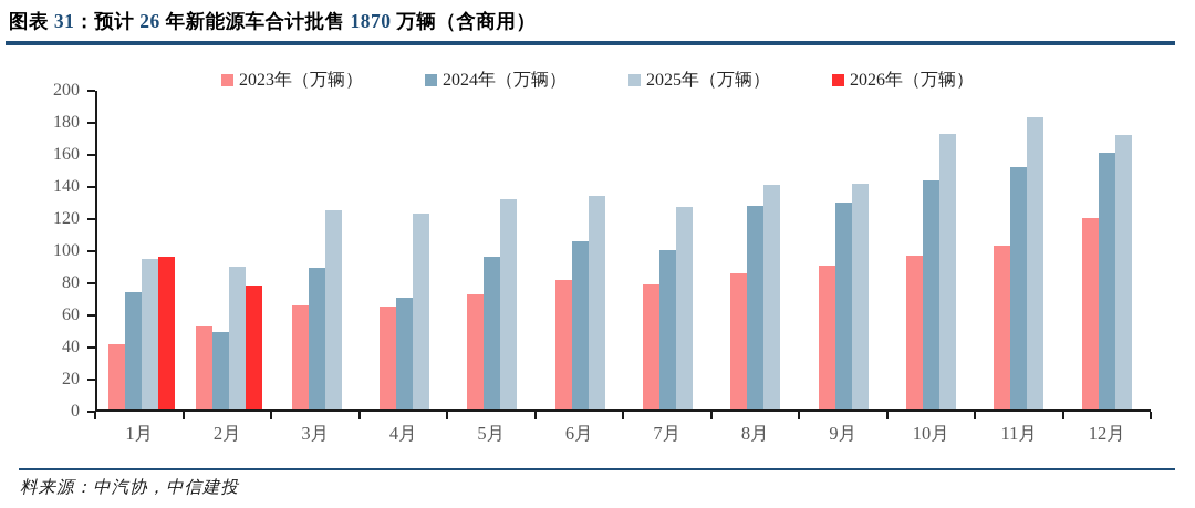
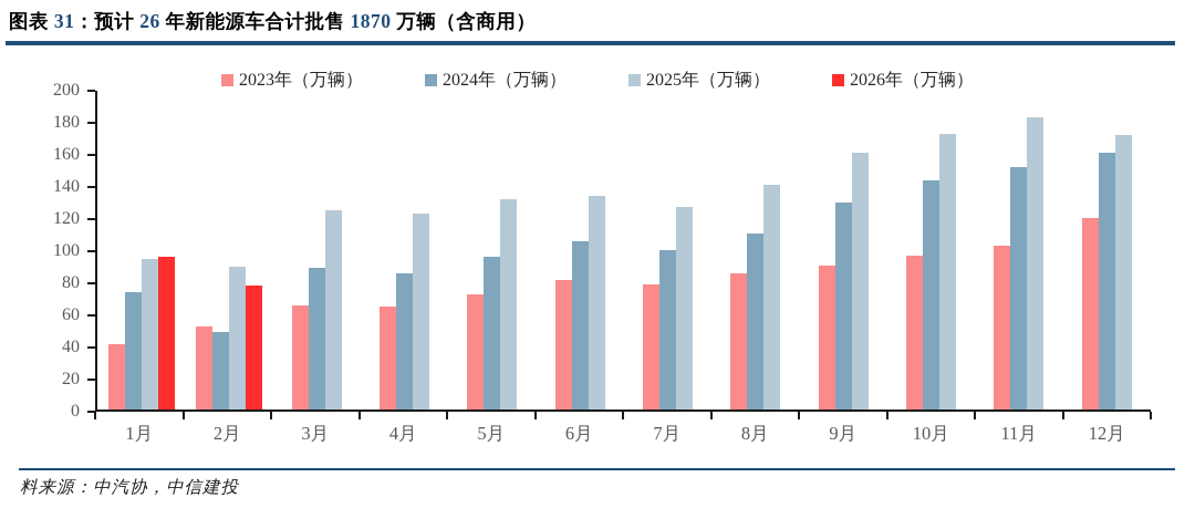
2024年（万辆）/4月: 70 -> 85
2024年（万辆）/8月: 127 -> 110
2025年（万辆）/9月: 141 -> 160
